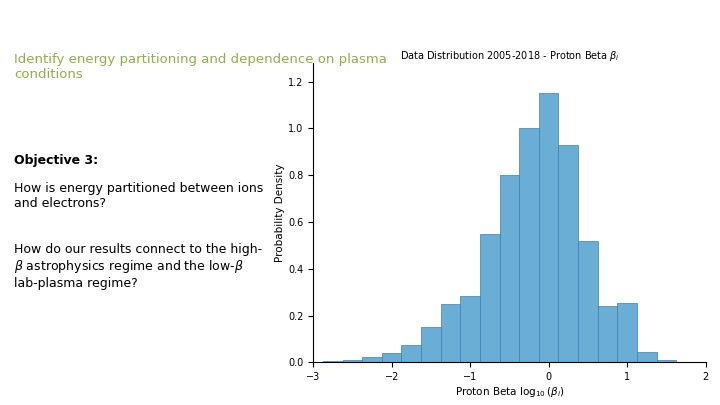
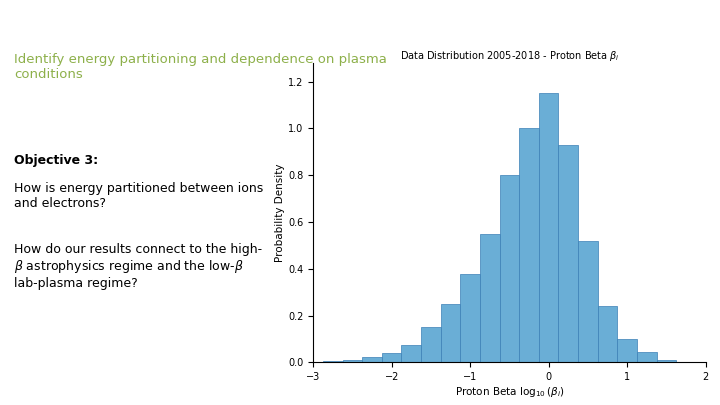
−1: 0.285 -> 0.380
1: 0.255 -> 0.100
